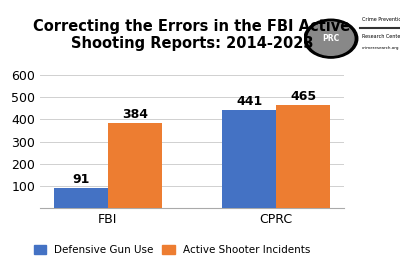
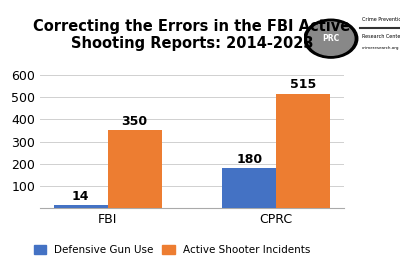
Defensive Gun Use/FBI: 91 -> 14
Active Shooter Incidents/FBI: 384 -> 350
Defensive Gun Use/CPRC: 441 -> 180
Active Shooter Incidents/CPRC: 465 -> 515
